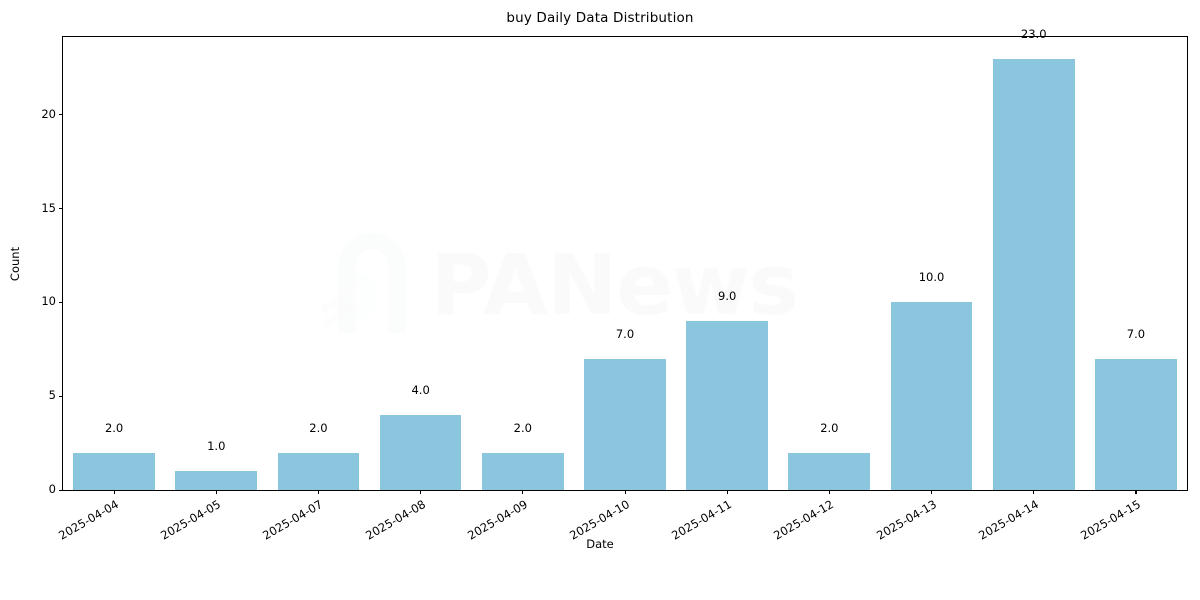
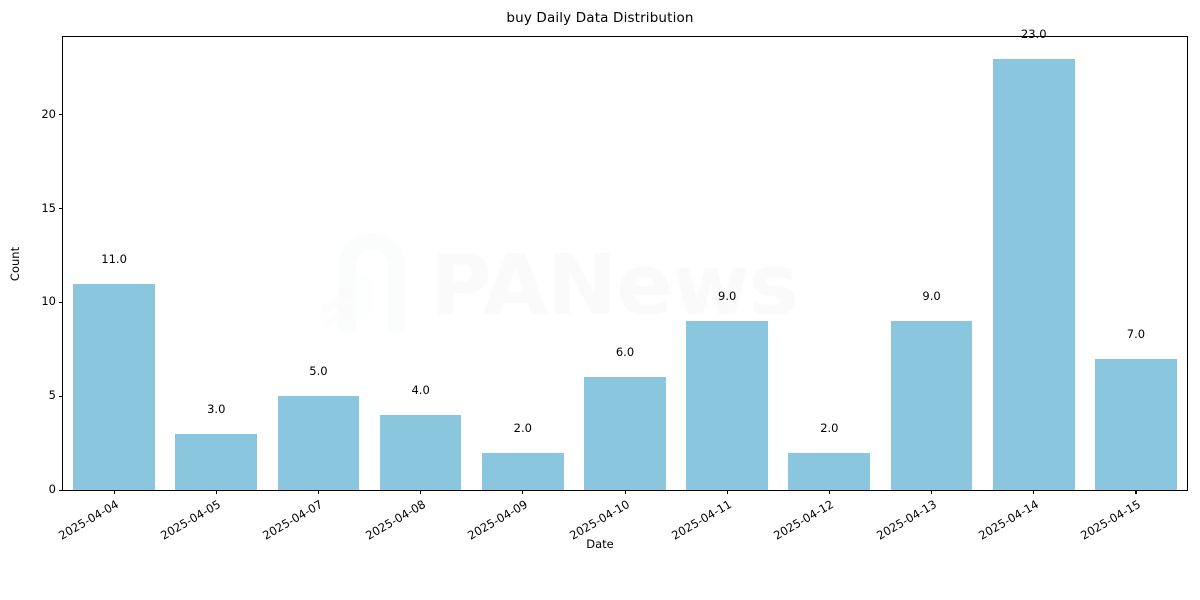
2025-04-04: 2.0 -> 11.0
2025-04-05: 1.0 -> 3.0
2025-04-07: 2.0 -> 5.0
2025-04-10: 7.0 -> 6.0
2025-04-13: 10.0 -> 9.0
